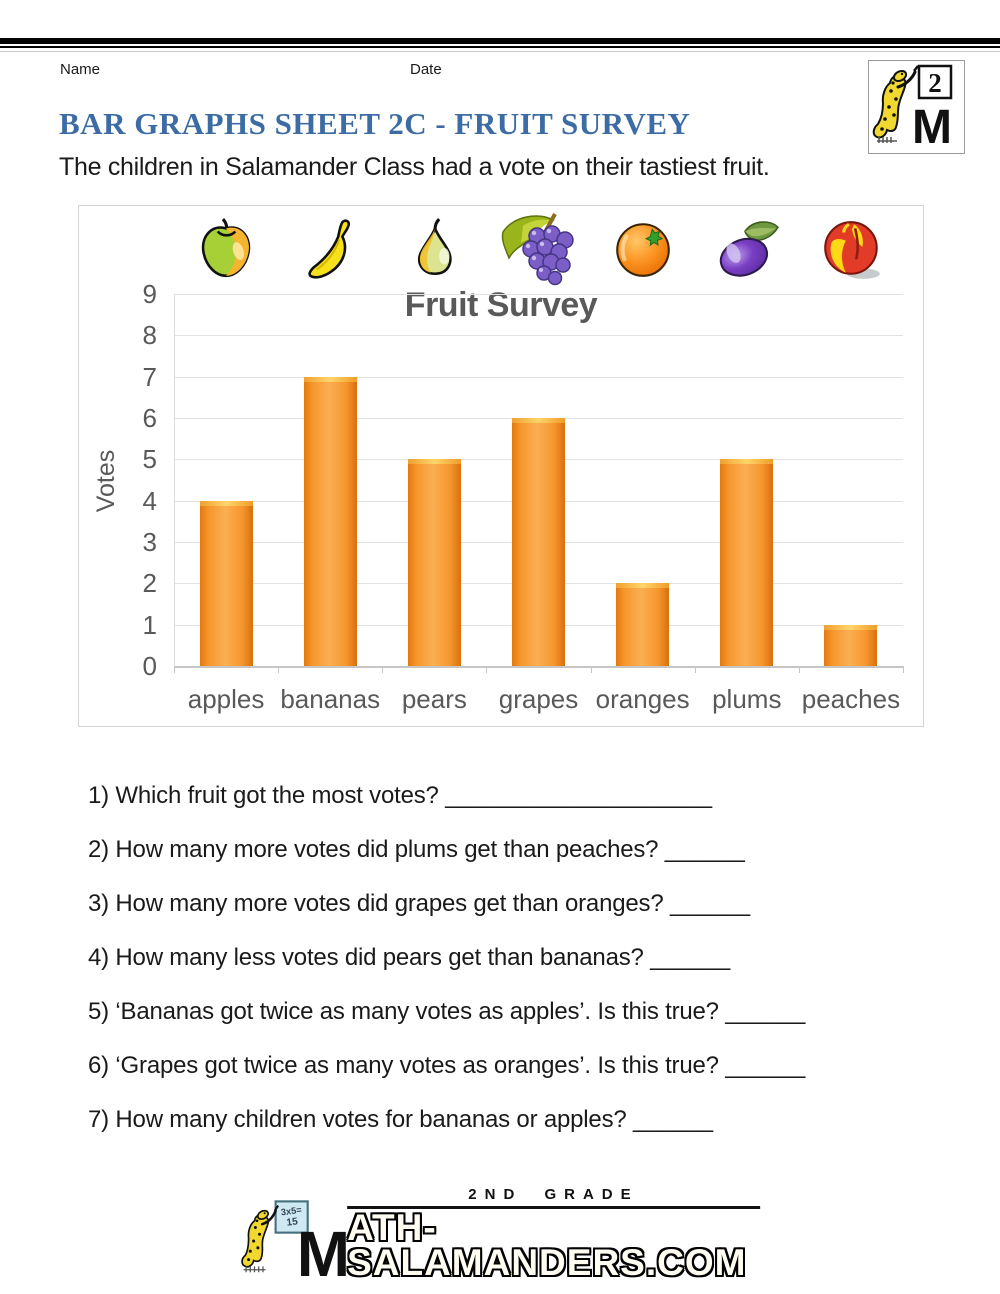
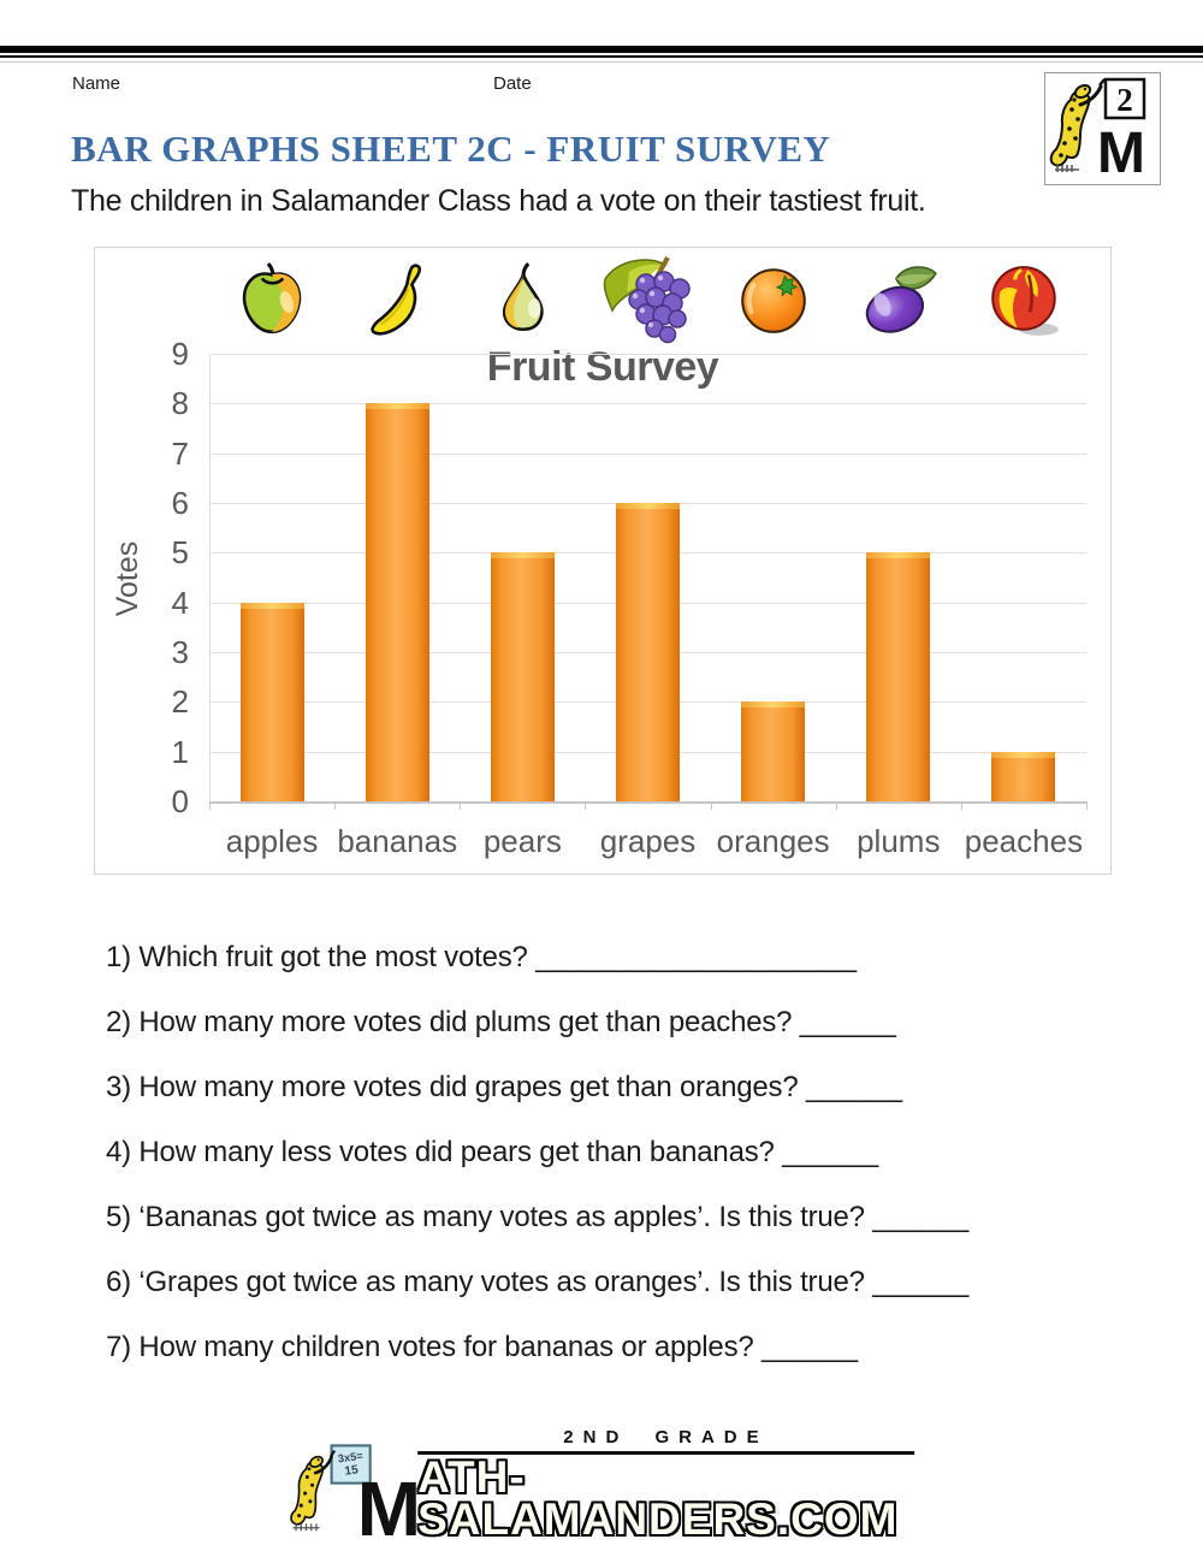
bananas: 7 -> 8
